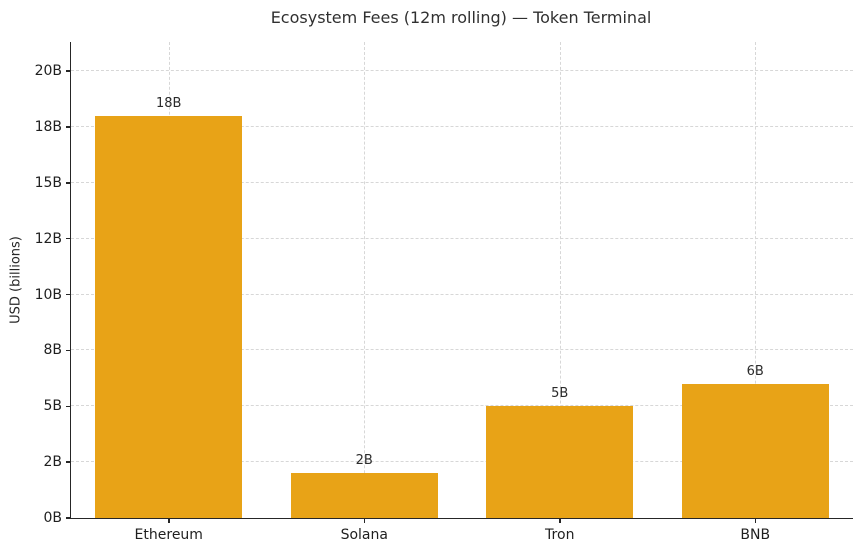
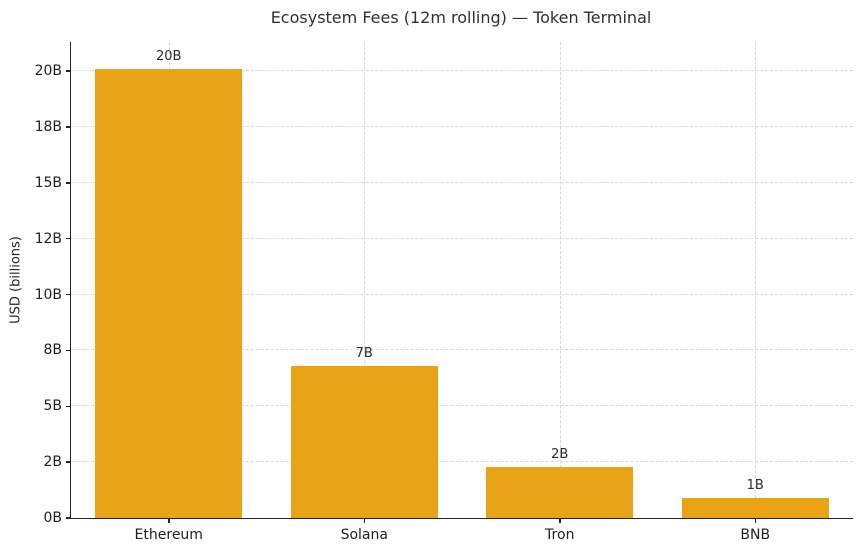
Ethereum: 18B -> 20B
Solana: 2B -> 7B
Tron: 5B -> 2B
BNB: 6B -> 1B
